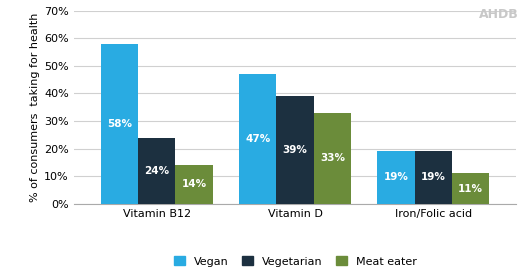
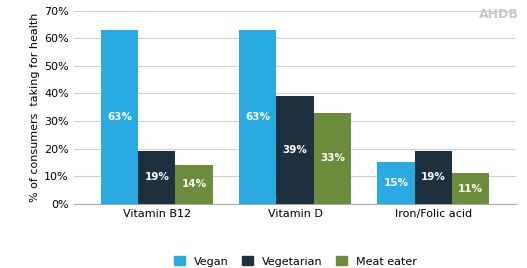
Vegan/Vitamin B12: 58% -> 63%
Vegetarian/Vitamin B12: 24% -> 19%
Vegan/Vitamin D: 47% -> 63%
Vegan/Iron/Folic acid: 19% -> 15%
